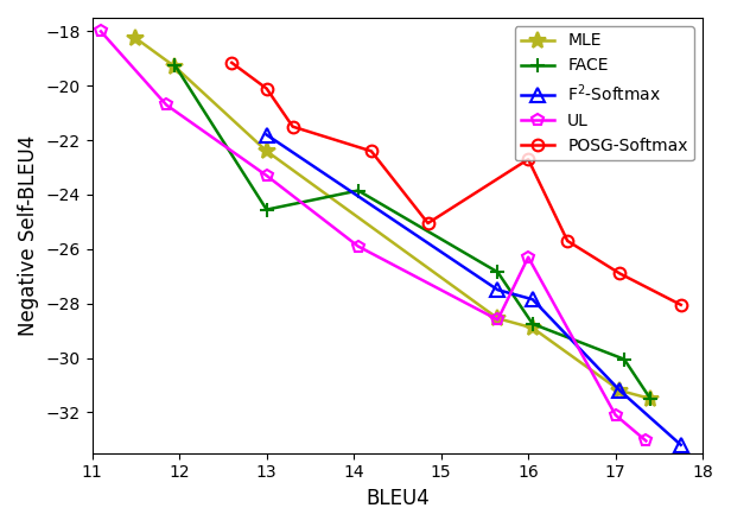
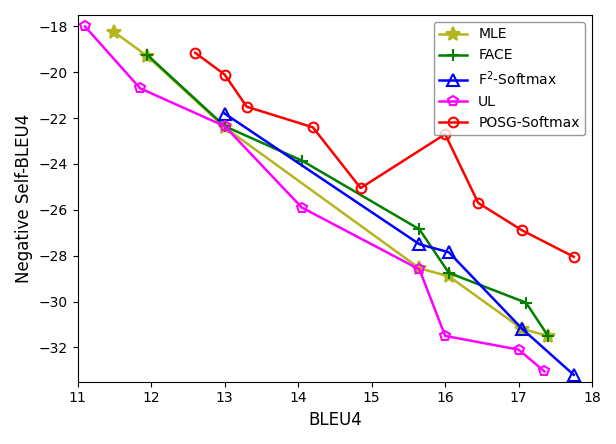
FACE/13: -24.55 -> -22.35
UL/13: -23.30 -> -22.35
UL/16: -26.30 -> -31.50
